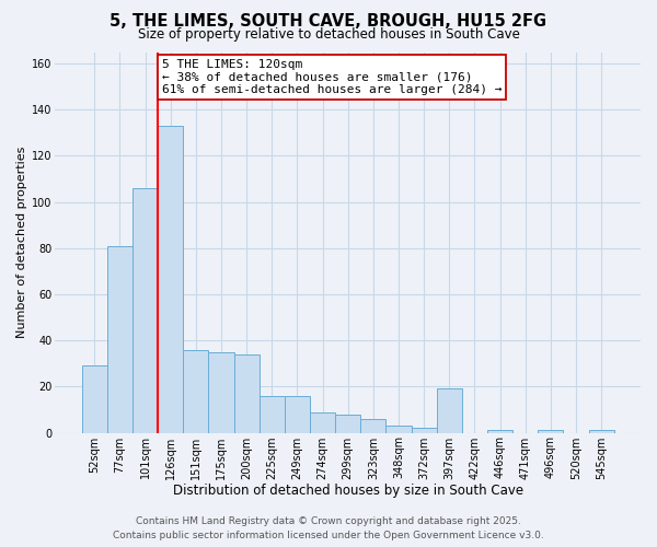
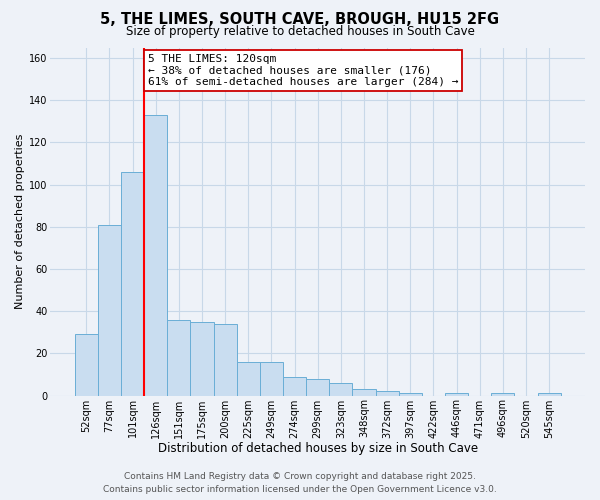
397sqm: 19 -> 1
